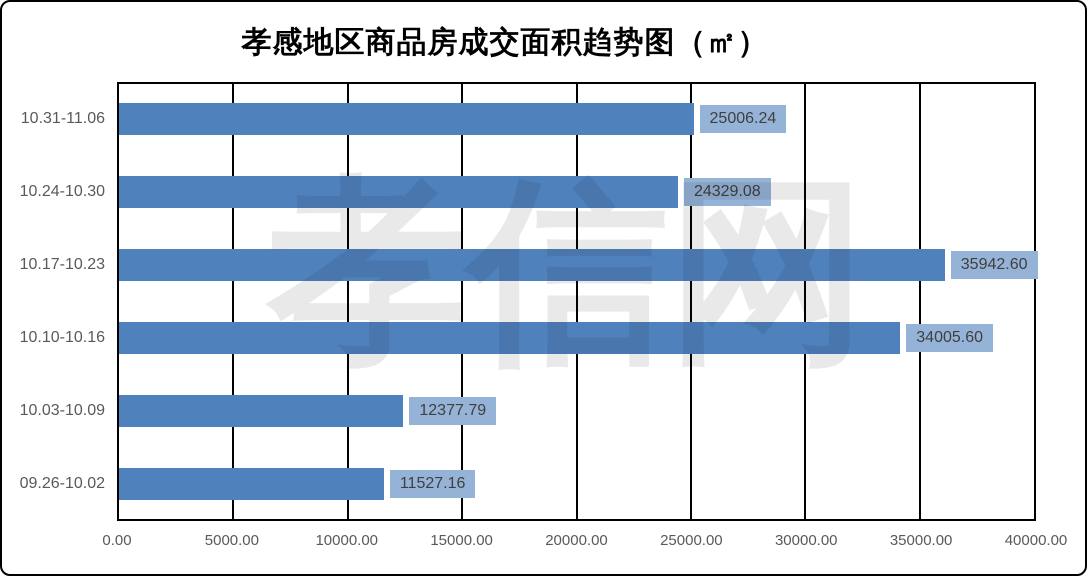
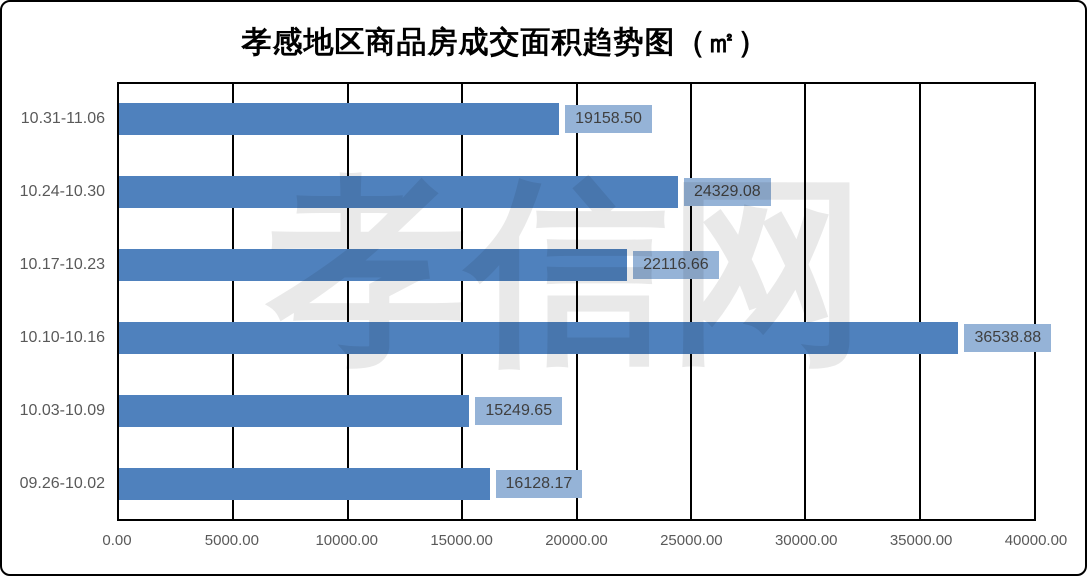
10.31-11.06: 25006.24 -> 19158.50
10.17-10.23: 35942.60 -> 22116.66
10.10-10.16: 34005.60 -> 36538.88
10.03-10.09: 12377.79 -> 15249.65
09.26-10.02: 11527.16 -> 16128.17
